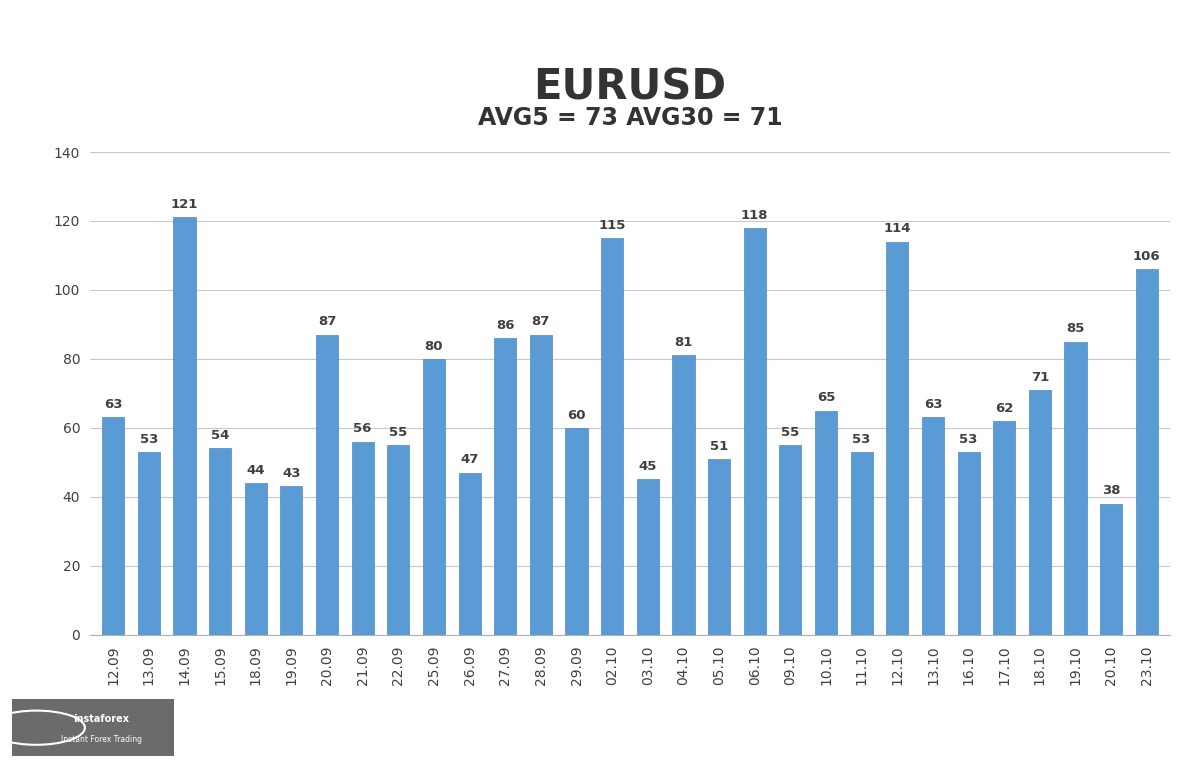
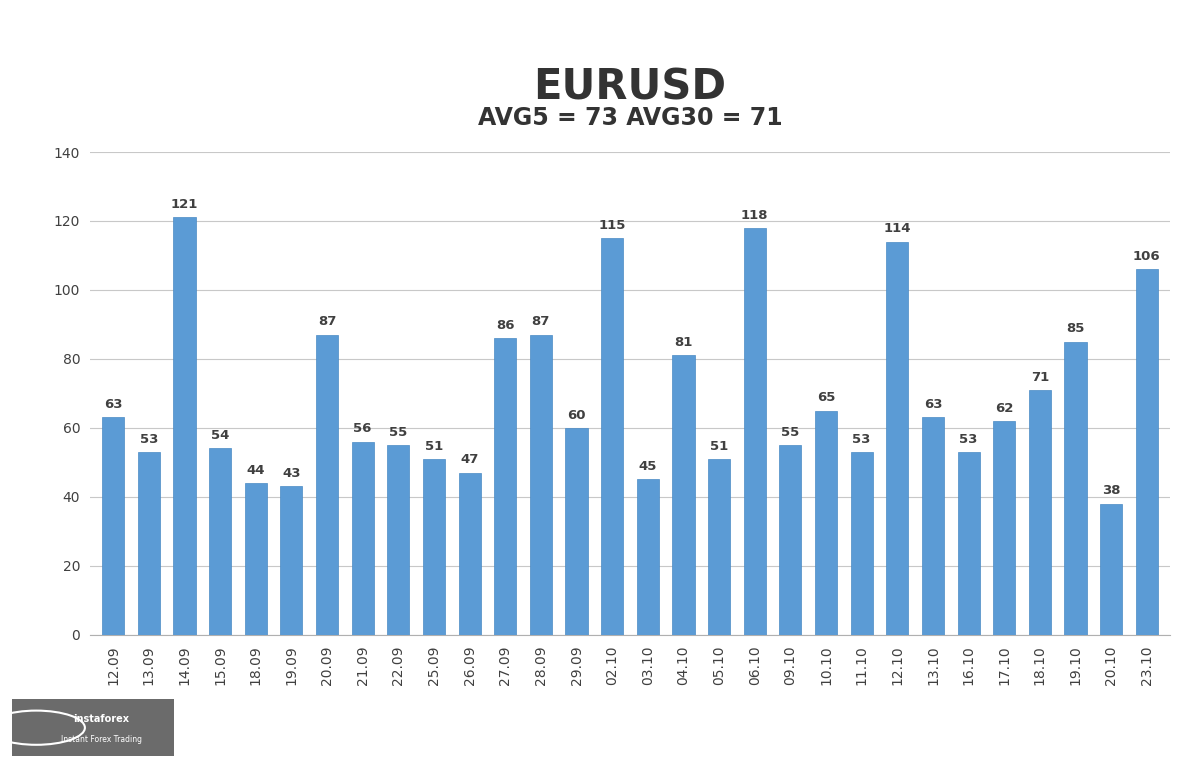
25.09: 80 -> 51
